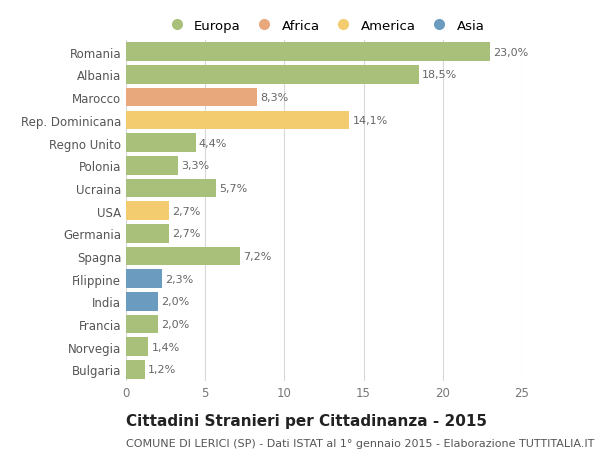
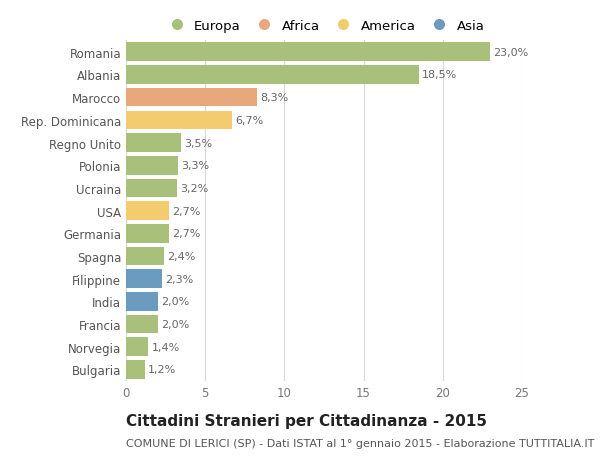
Rep. Dominicana: 14,1% -> 6,7%
Regno Unito: 4,4% -> 3,5%
Ucraina: 5,7% -> 3,2%
Spagna: 7,2% -> 2,4%
